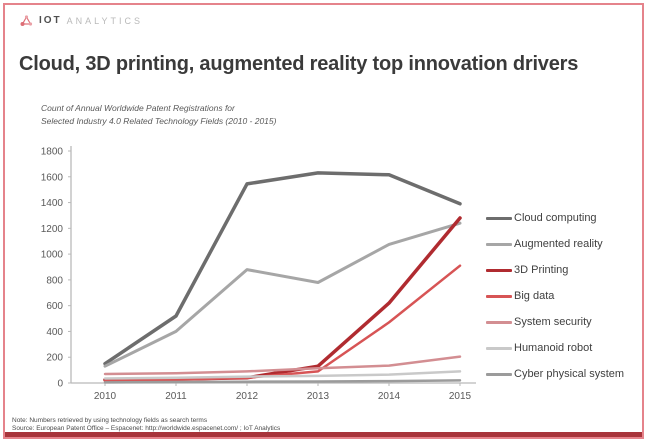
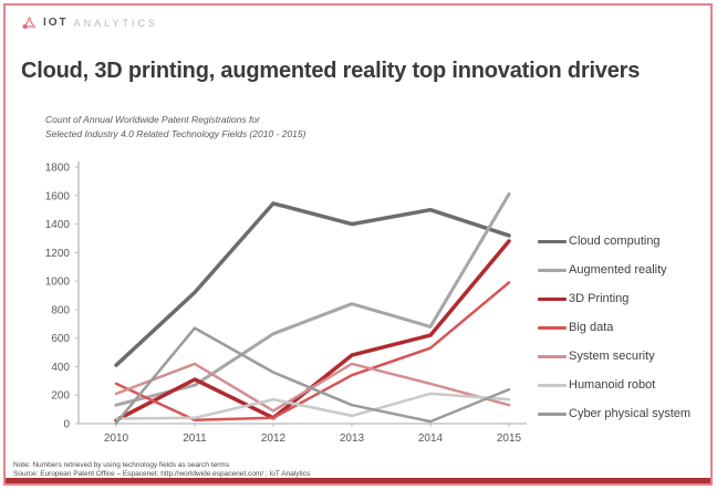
Cloud computing/2010: 150 -> 410
Big data/2010: 20 -> 280
System security/2010: 70 -> 210
Cloud computing/2011: 520 -> 920
Augmented reality/2011: 400 -> 270
3D Printing/2011: 30 -> 310
System security/2011: 80 -> 420
Cyber physical system/2011: 10 -> 670
Augmented reality/2012: 880 -> 630
Humanoid robot/2012: 50 -> 170
Cyber physical system/2012: 10 -> 360
Cloud computing/2013: 1630 -> 1400
Augmented reality/2013: 780 -> 840
3D Printing/2013: 130 -> 480
Big data/2013: 90 -> 340
System security/2013: 120 -> 420
Cyber physical system/2013: 10 -> 130
Cloud computing/2014: 1620 -> 1500
Augmented reality/2014: 1080 -> 680
Big data/2014: 470 -> 530
System security/2014: 140 -> 280
Humanoid robot/2014: 60 -> 210
Cloud computing/2015: 1390 -> 1320
Augmented reality/2015: 1240 -> 1610
Big data/2015: 910 -> 990
System security/2015: 200 -> 130
Humanoid robot/2015: 90 -> 170
Cyber physical system/2015: 20 -> 240
